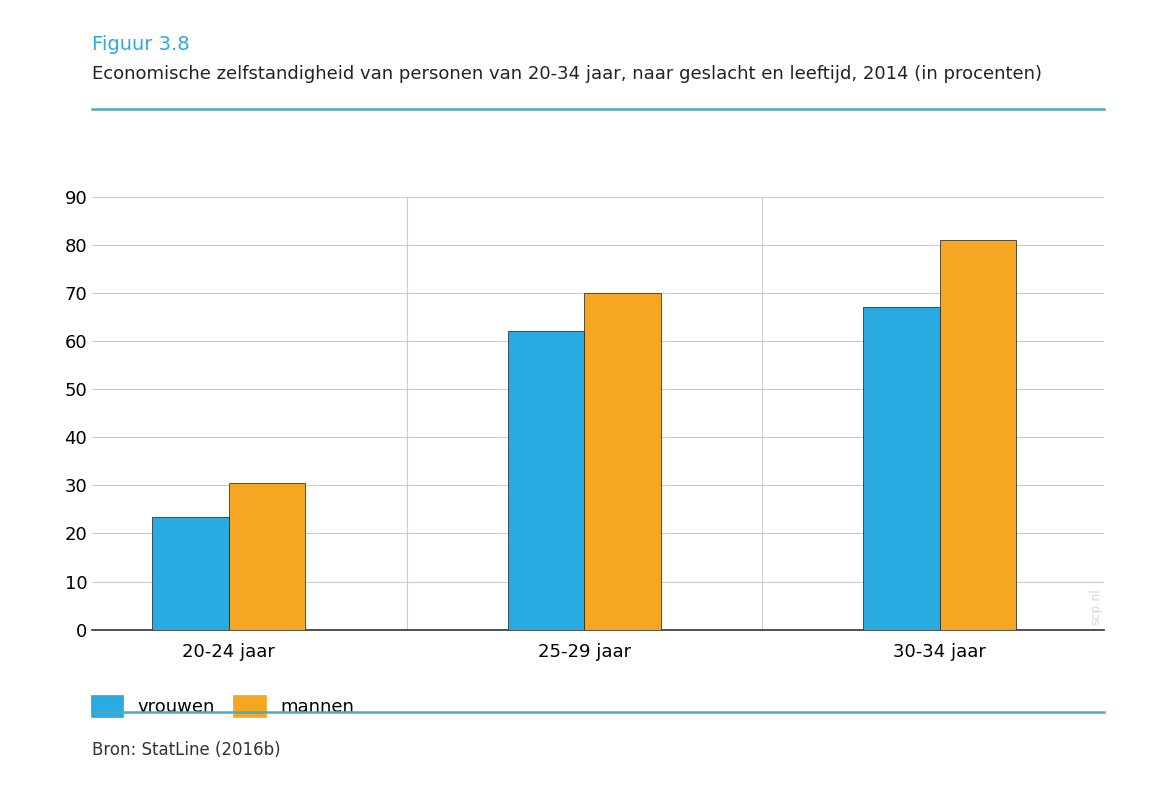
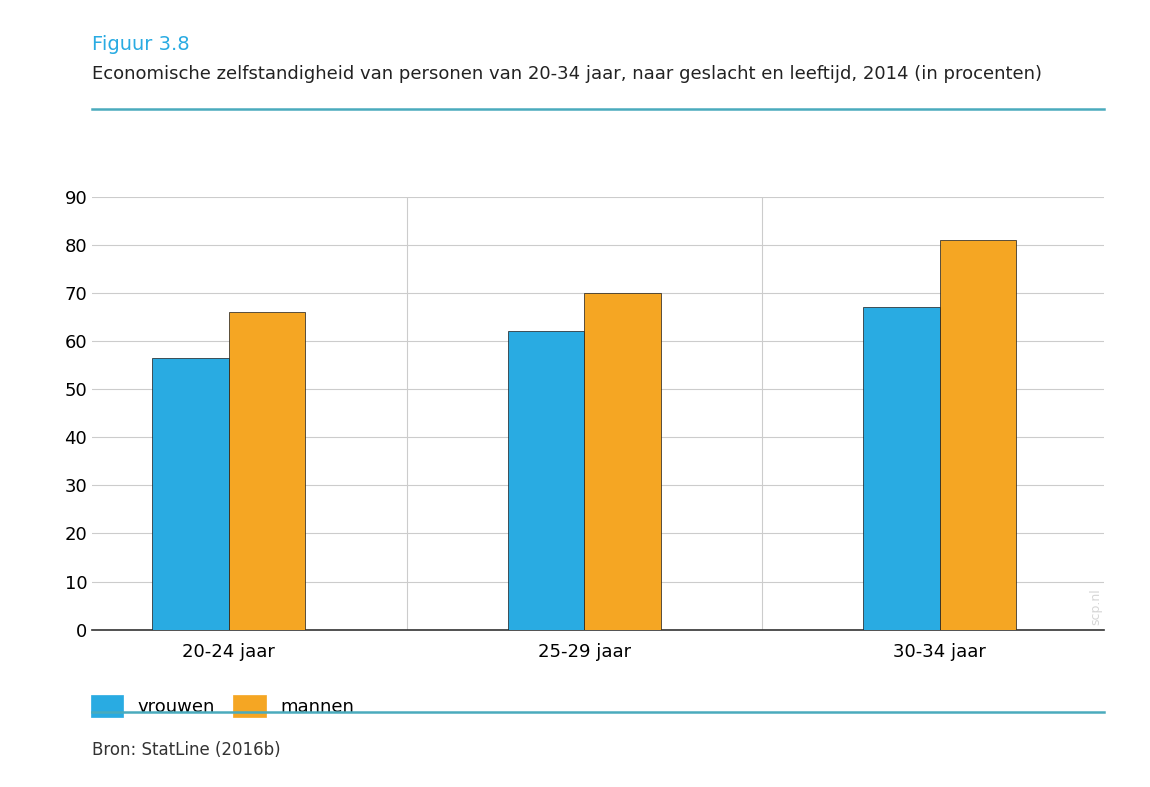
vrouwen/20-24 jaar: 23.5 -> 56.5
mannen/20-24 jaar: 30.5 -> 66.0
